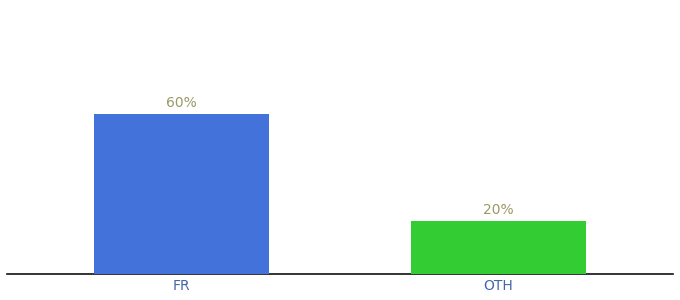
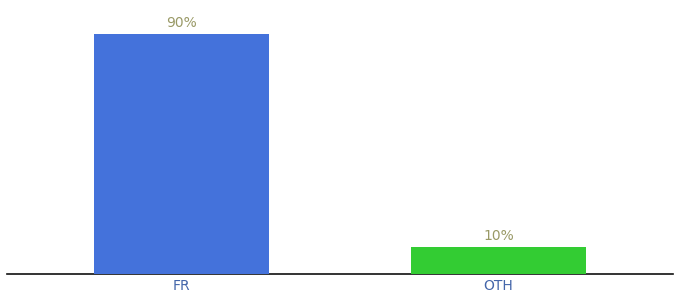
FR: 60% -> 90%
OTH: 20% -> 10%
